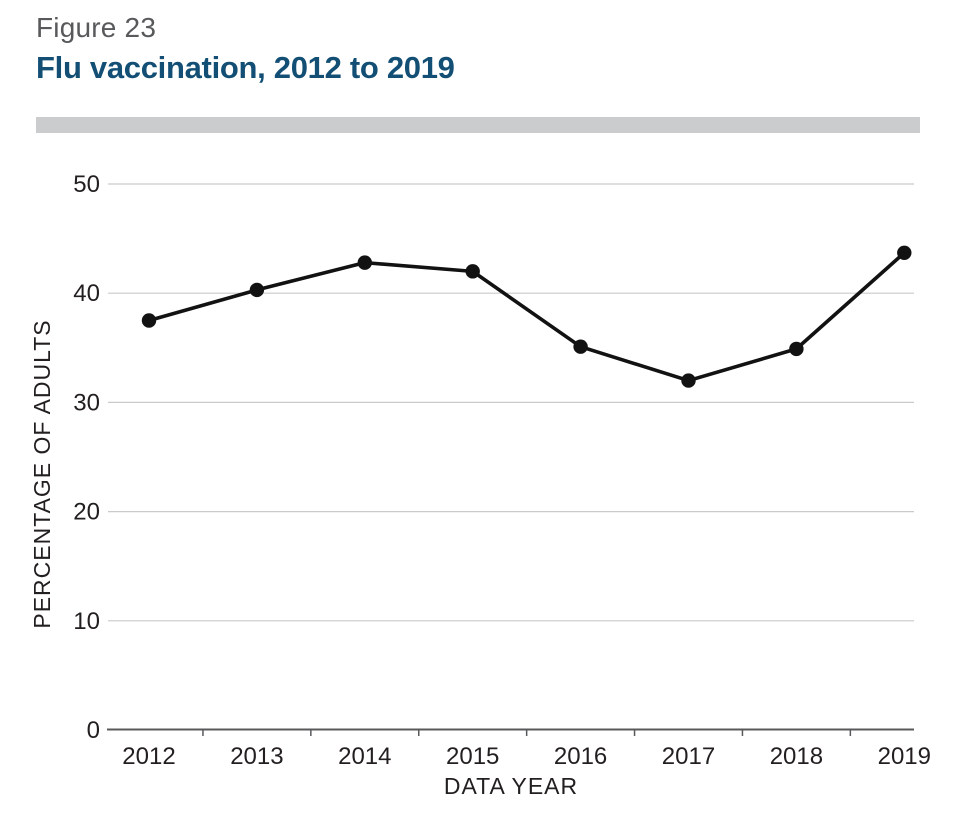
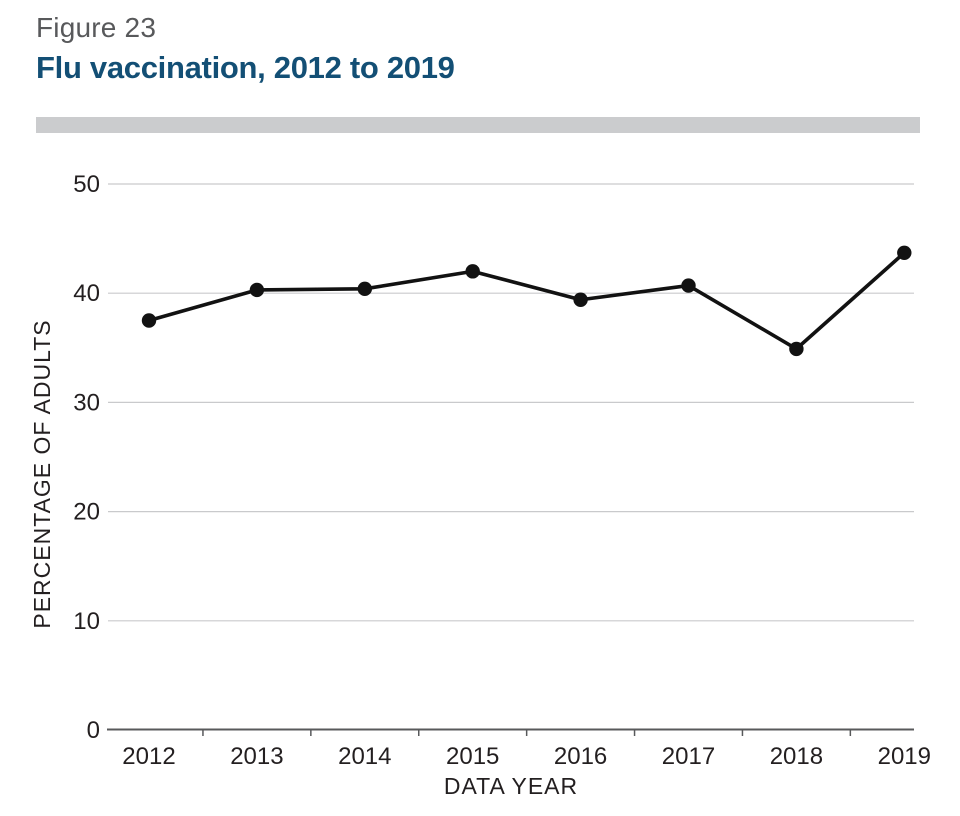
2014: 42.8 -> 40.4
2016: 35.1 -> 39.4
2017: 32.0 -> 40.7
